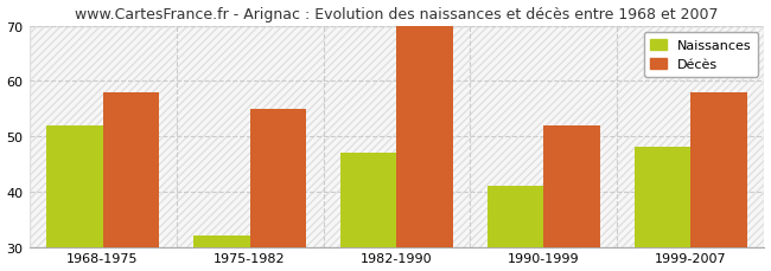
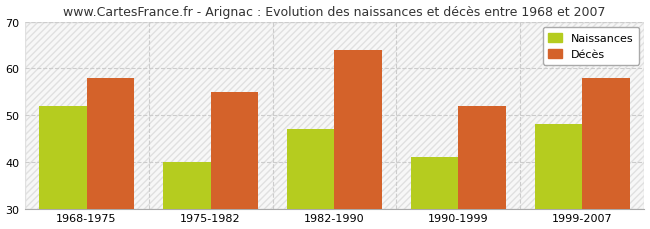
Naissances/1975-1982: 32 -> 40
Décès/1982-1990: 70 -> 64
